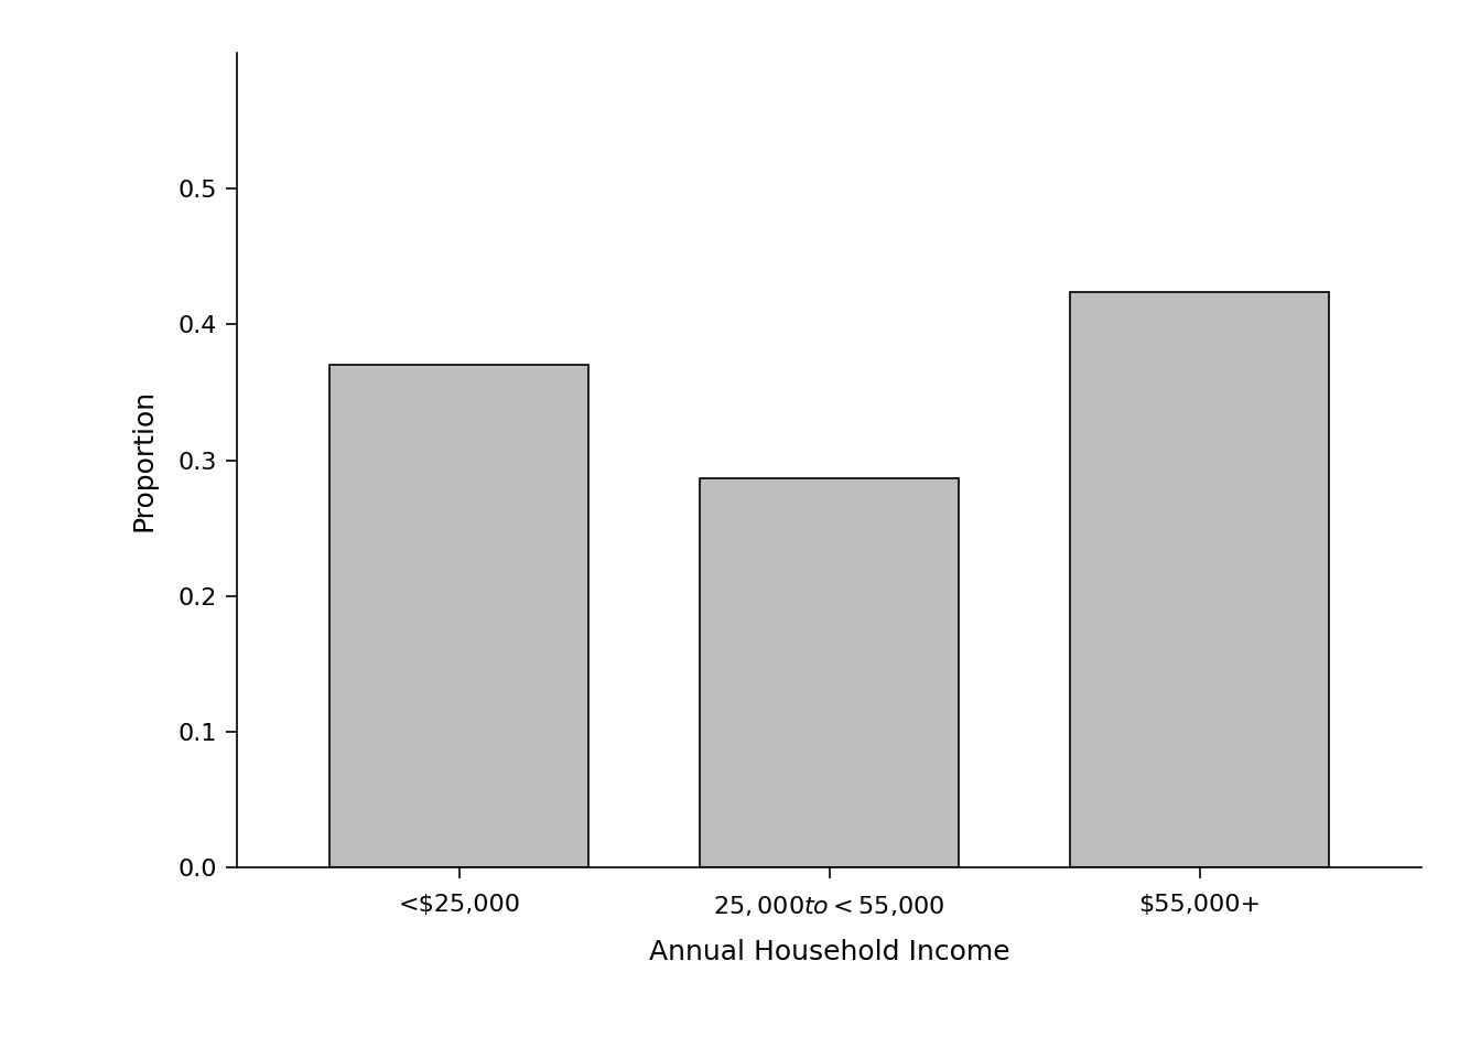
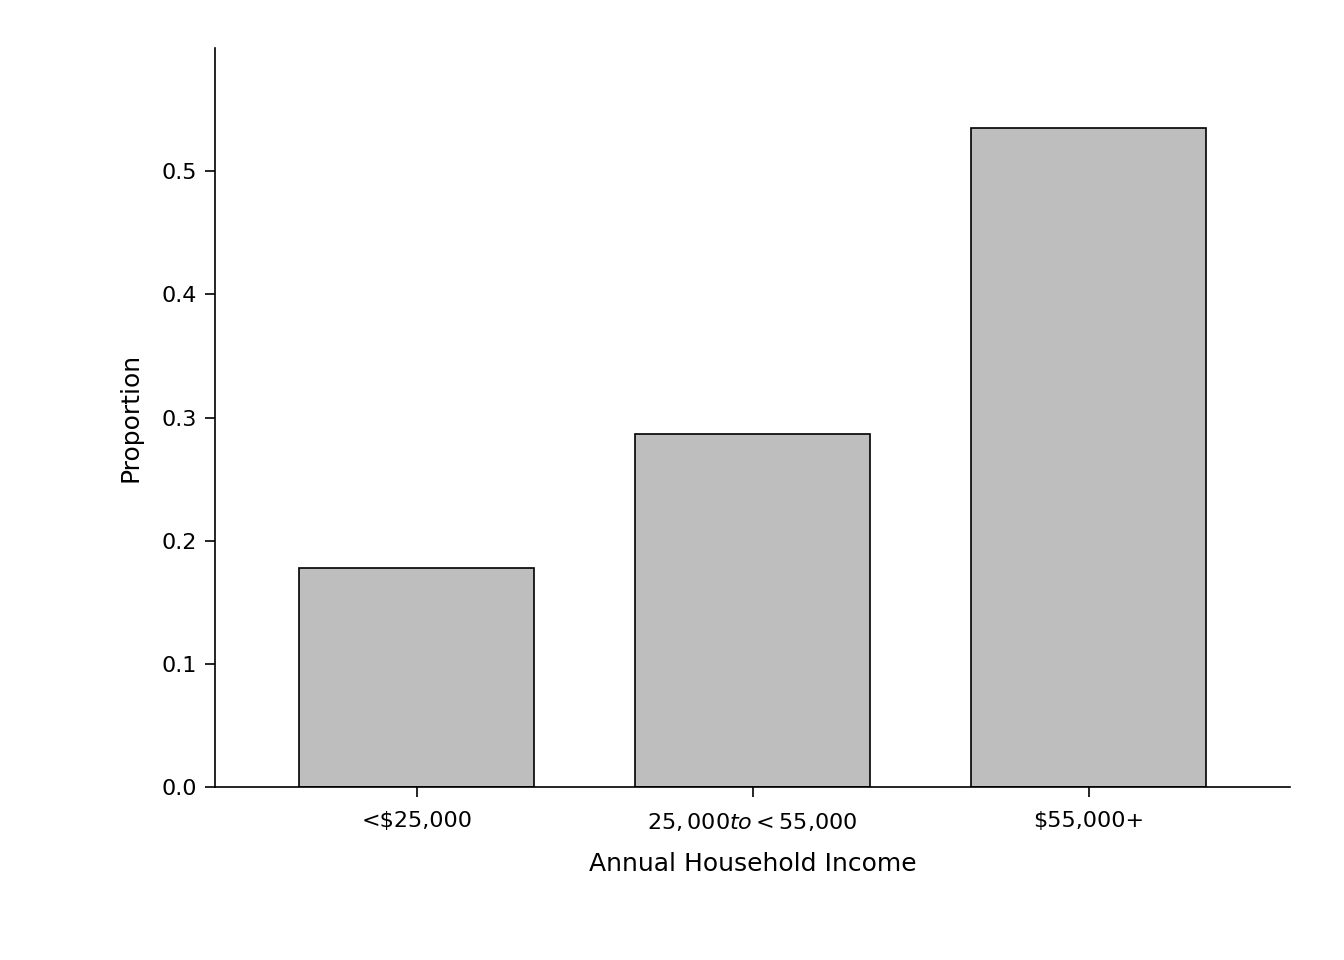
<$25,000: 0.370 -> 0.178
$55,000+: 0.424 -> 0.535
